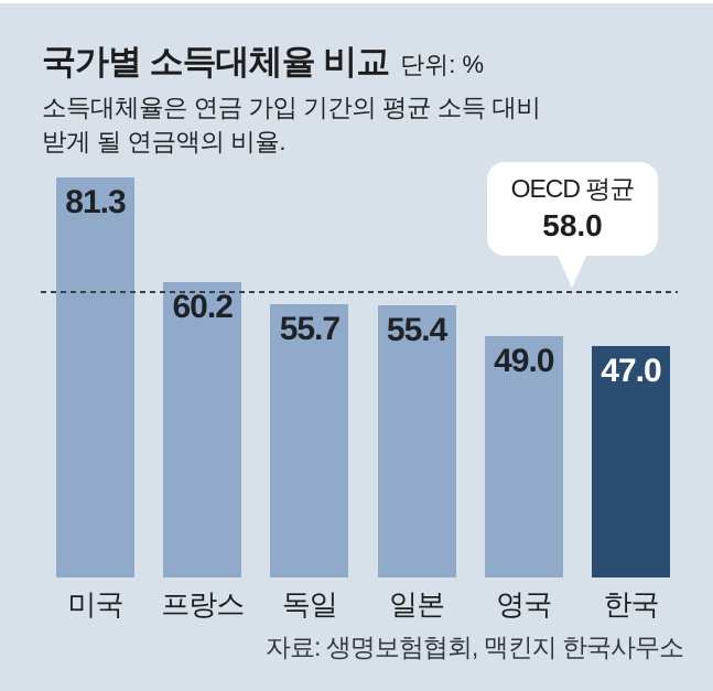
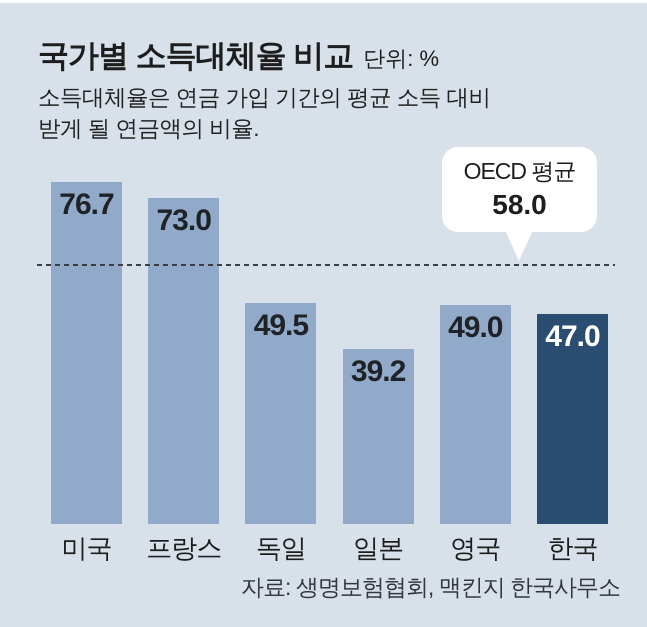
미국: 81.3 -> 76.7
프랑스: 60.2 -> 73.0
독일: 55.7 -> 49.5
일본: 55.4 -> 39.2
